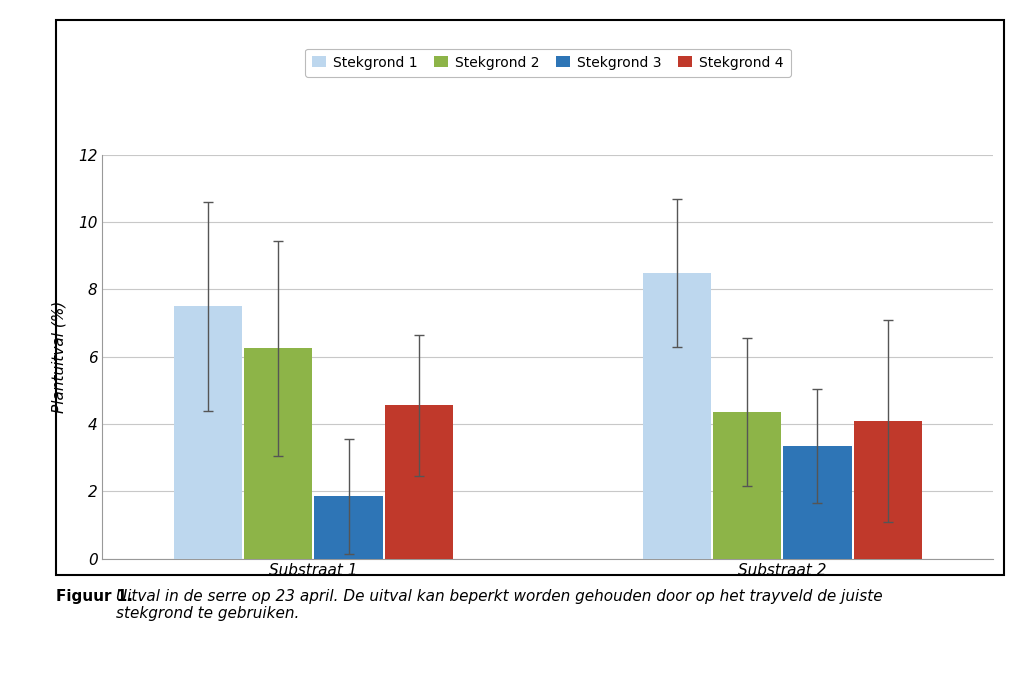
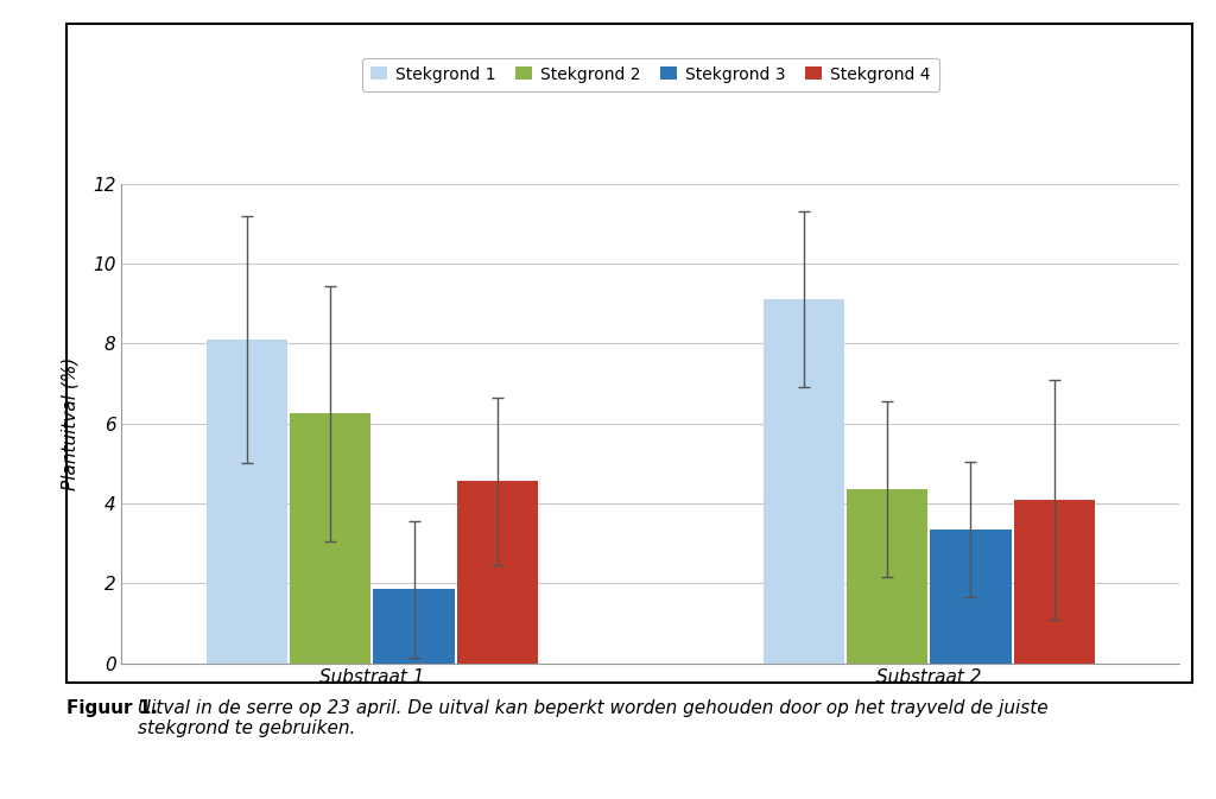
Stekgrond 1/Substraat 1: 7.5 -> 8.1
Stekgrond 1/Substraat 2: 8.5 -> 9.1
